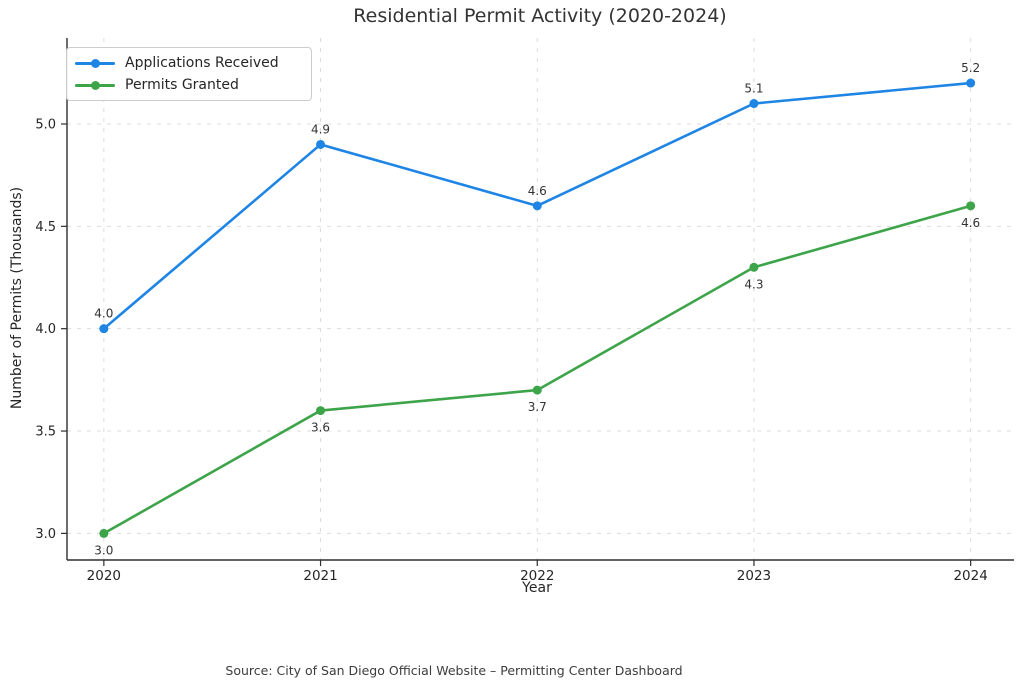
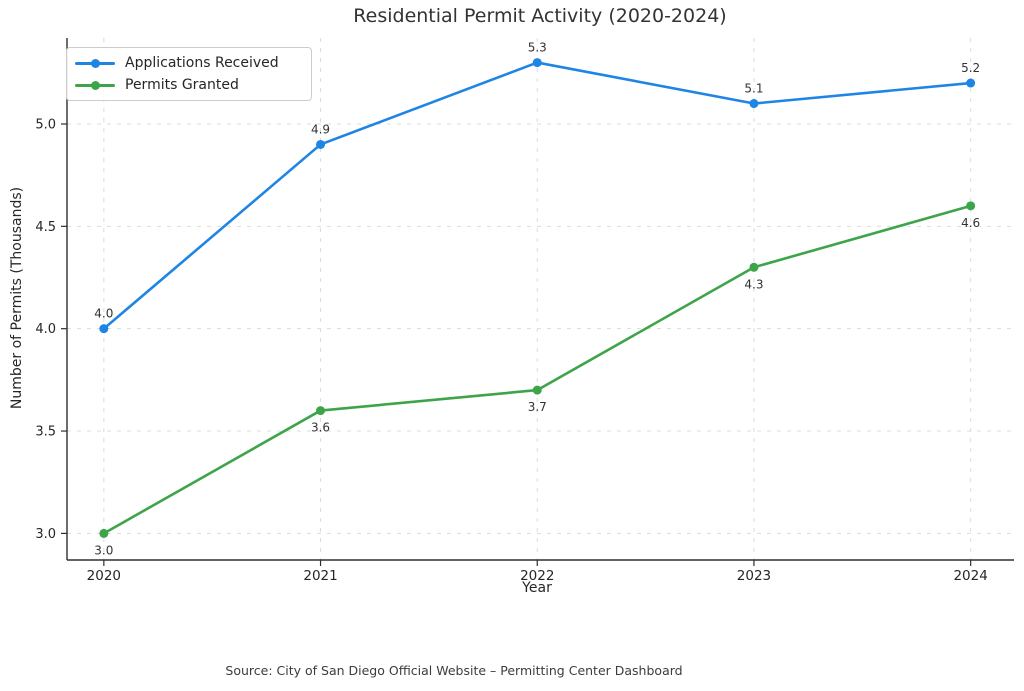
Applications Received/2022: 4.6 -> 5.3
